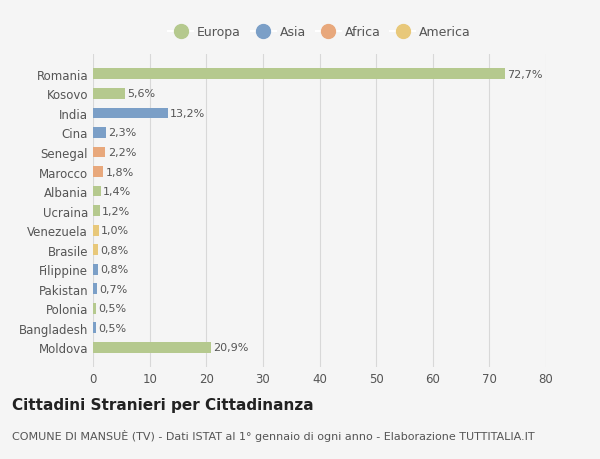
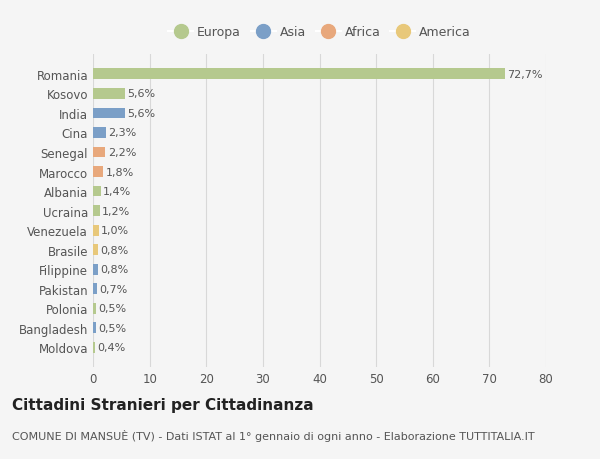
India: 13,2% -> 5,6%
Moldova: 20,9% -> 0,4%
